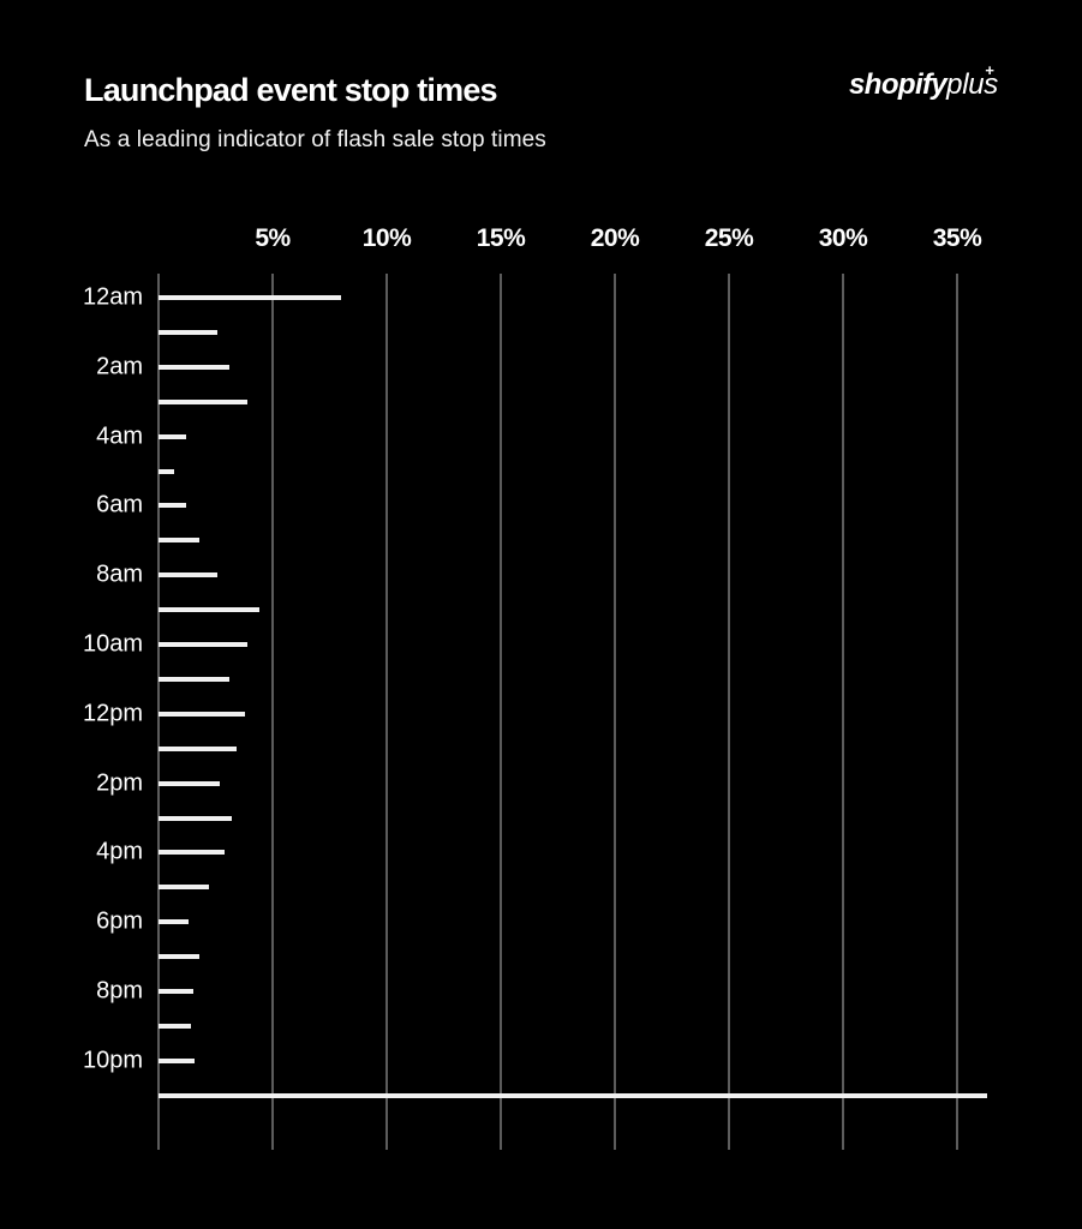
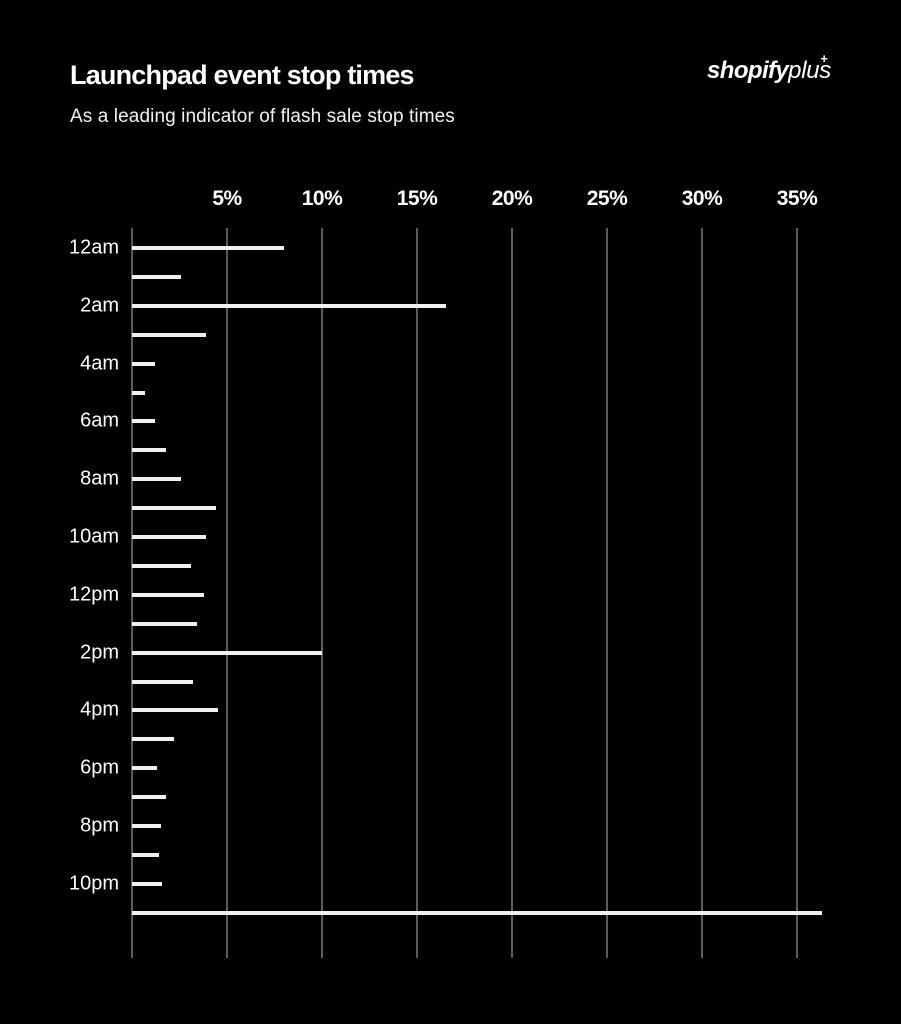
2am: 3.1% -> 16.5%
2pm: 2.7% -> 10.0%
4pm: 2.9% -> 4.5%
